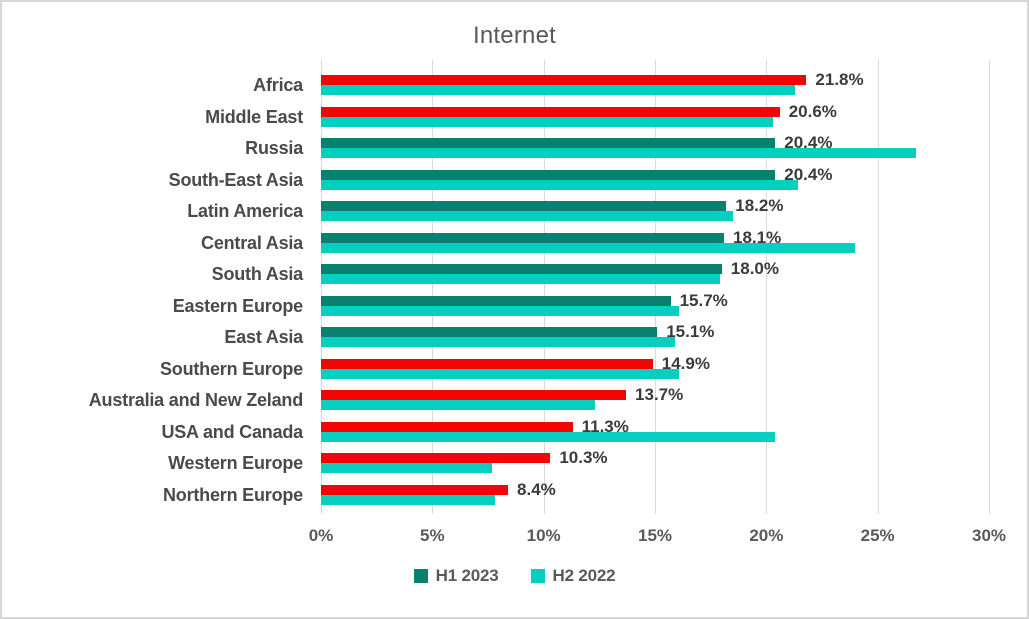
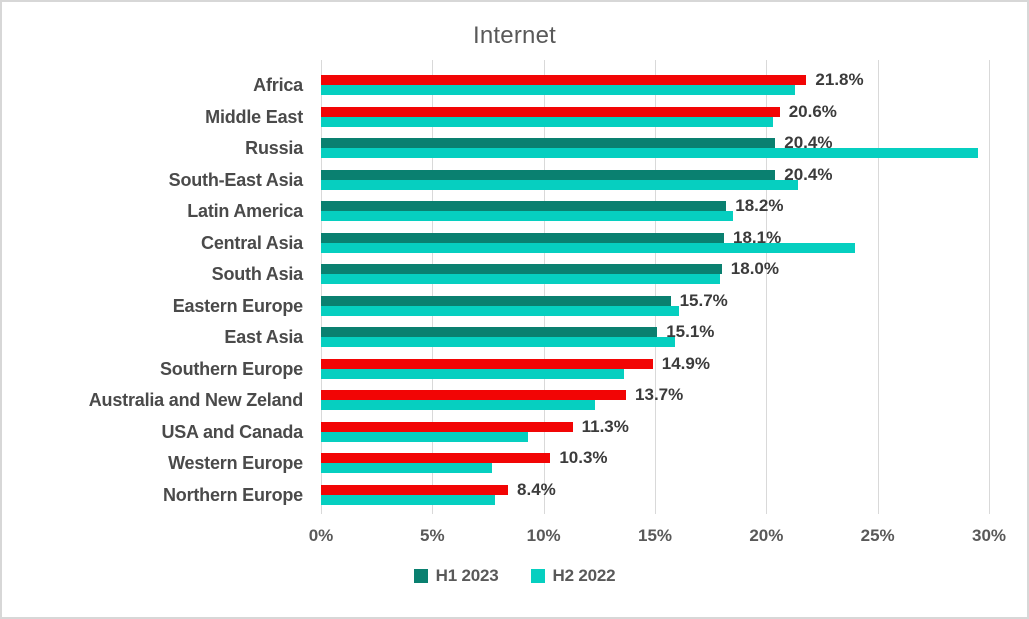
H2 2022/Russia: 26.7% -> 29.5%
H2 2022/Southern Europe: 16.1% -> 13.6%
H2 2022/USA and Canada: 20.4% -> 9.3%
